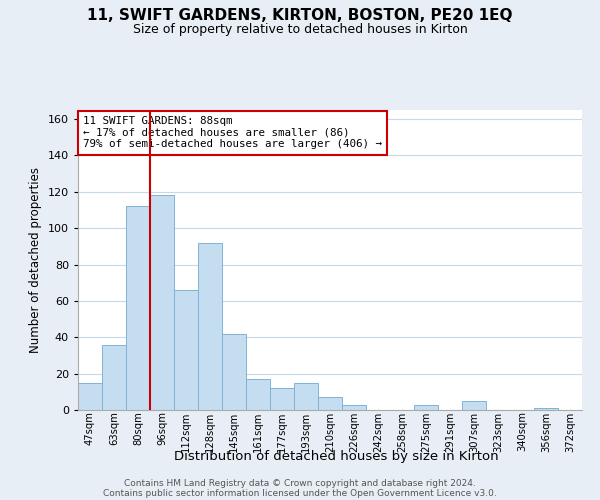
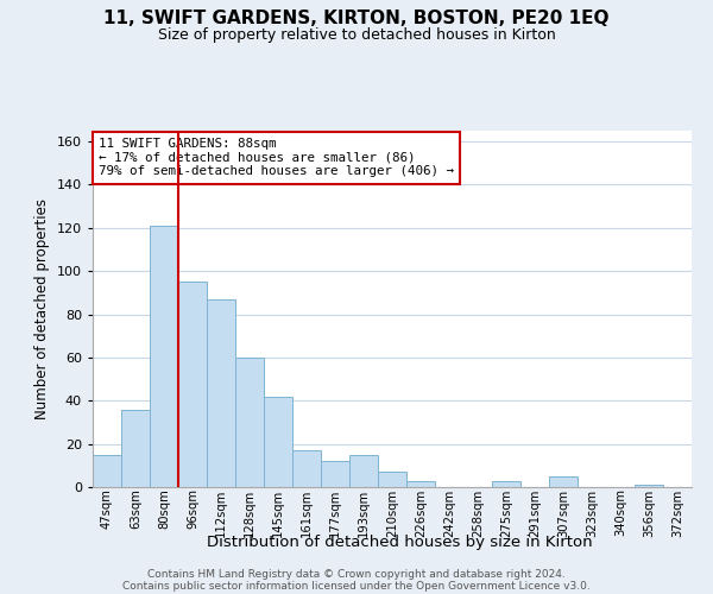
80sqm: 112 -> 121
96sqm: 118 -> 95
112sqm: 66 -> 87
128sqm: 92 -> 60
